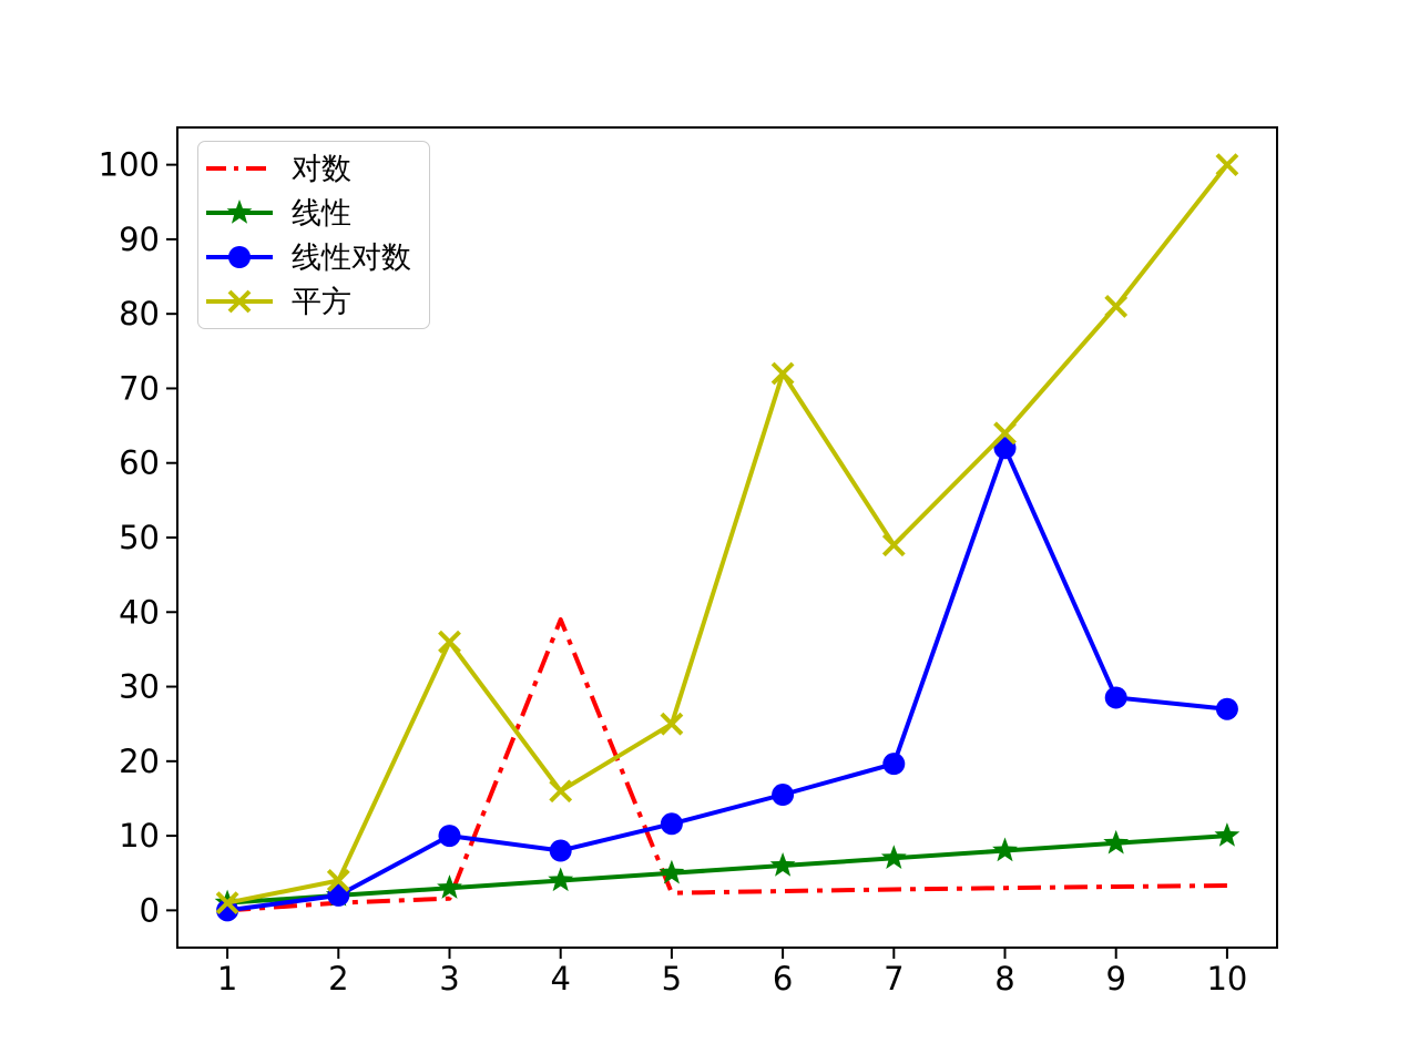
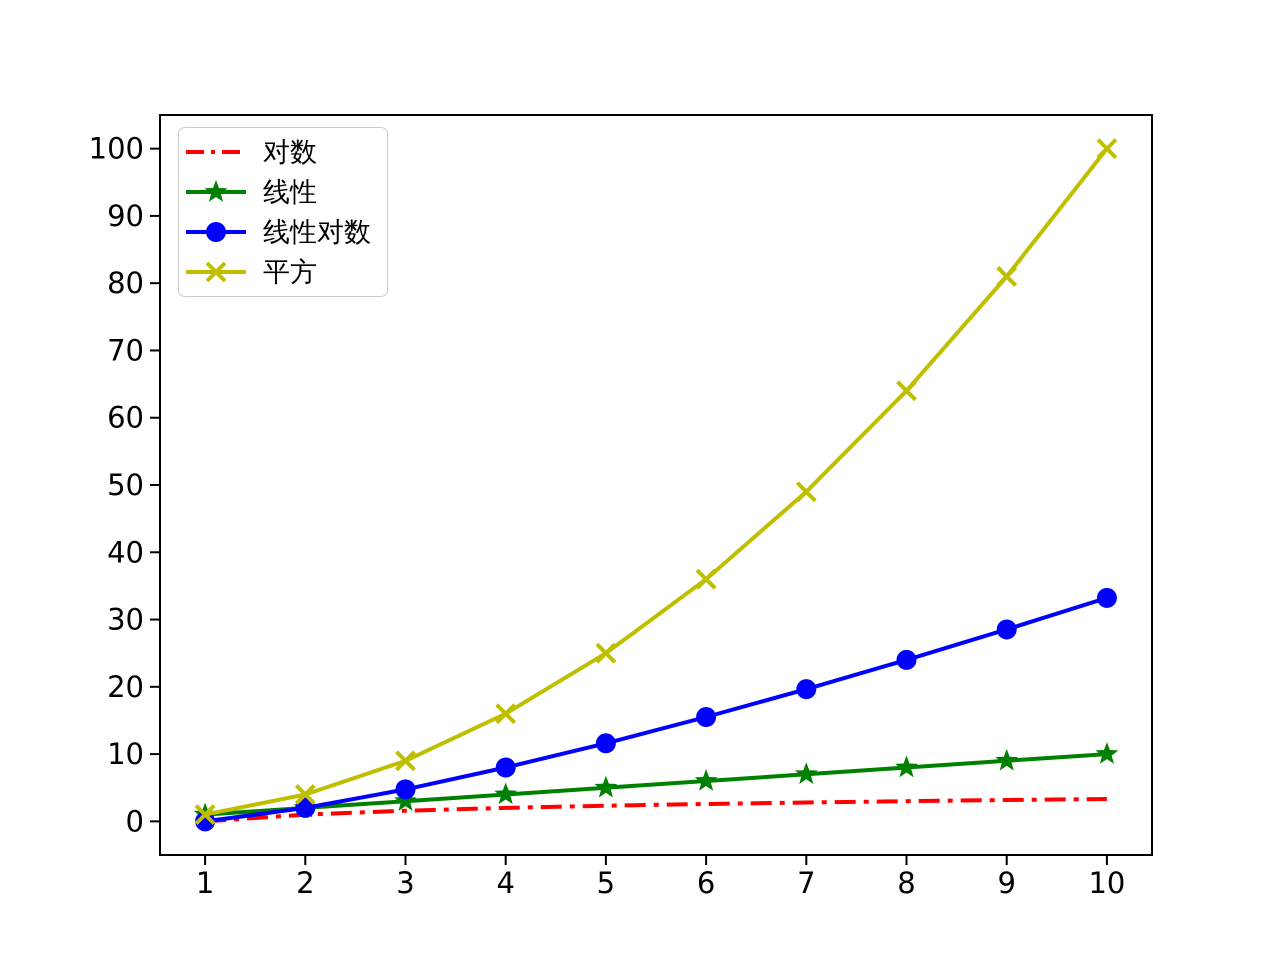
线性对数/3: 10 -> 5
平方/3: 36 -> 9
对数/4: 39 -> 2
平方/6: 72 -> 36
线性对数/8: 62 -> 24
线性对数/10: 27 -> 33
